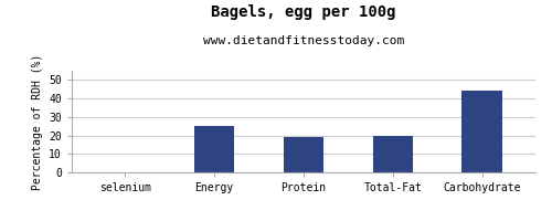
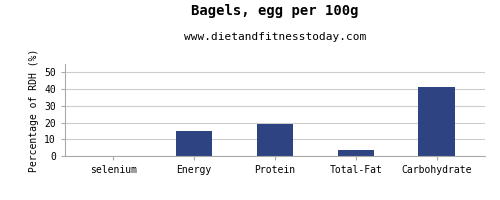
Energy: 25 -> 15
Total-Fat: 20 -> 4
Carbohydrate: 44 -> 41
